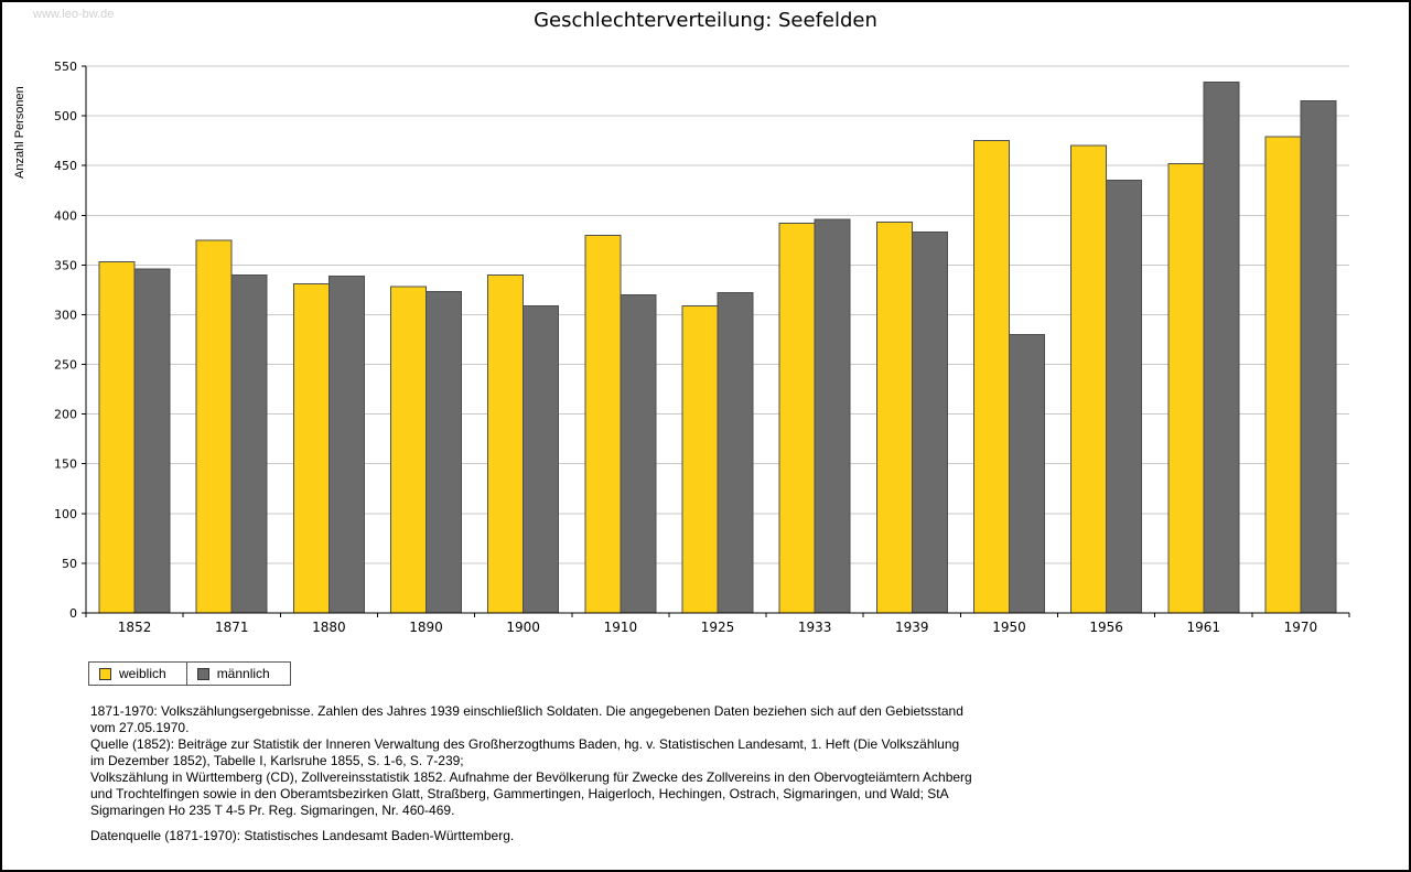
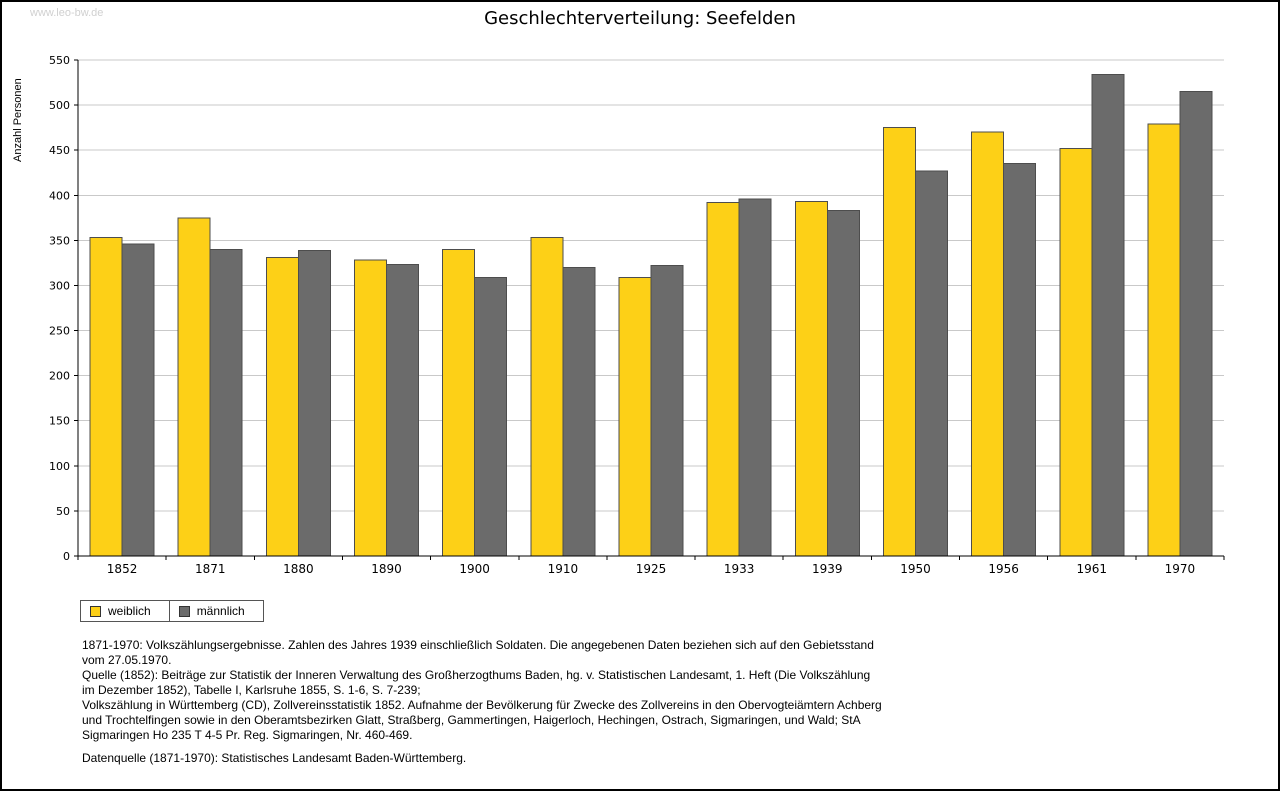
weiblich/1910: 380 -> 350
männlich/1950: 280 -> 430
